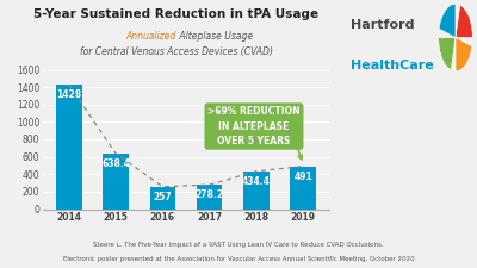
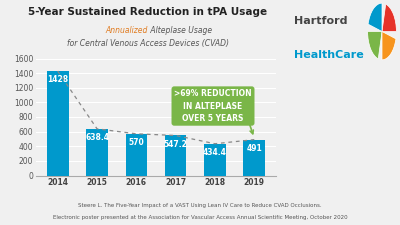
2016: 257 -> 570
2017: 278.2 -> 547.2
